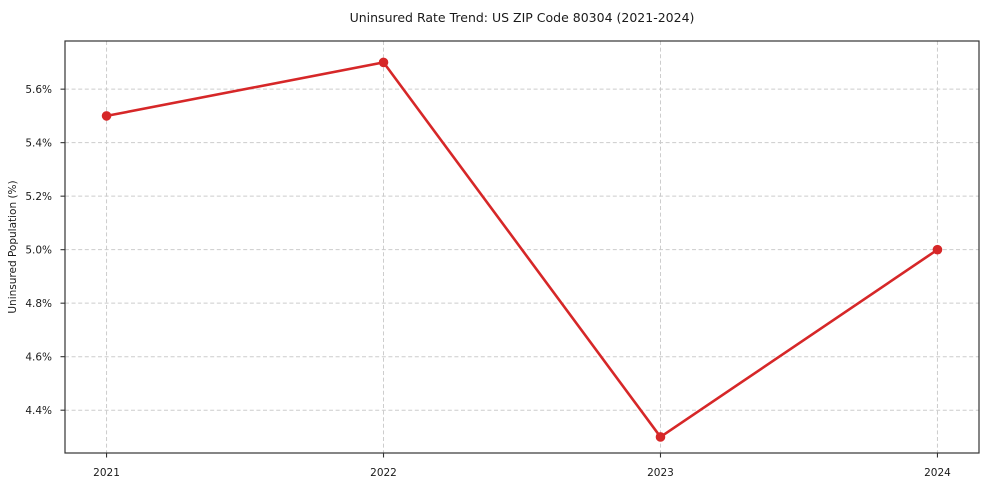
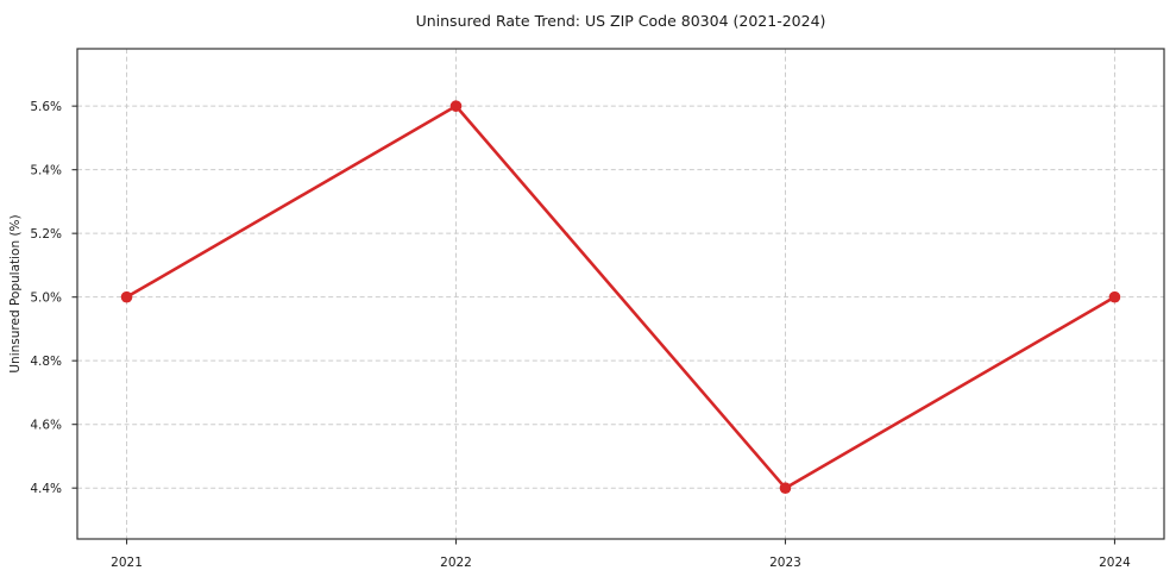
2021: 5.5% -> 5.0%
2022: 5.7% -> 5.6%
2023: 4.3% -> 4.4%
